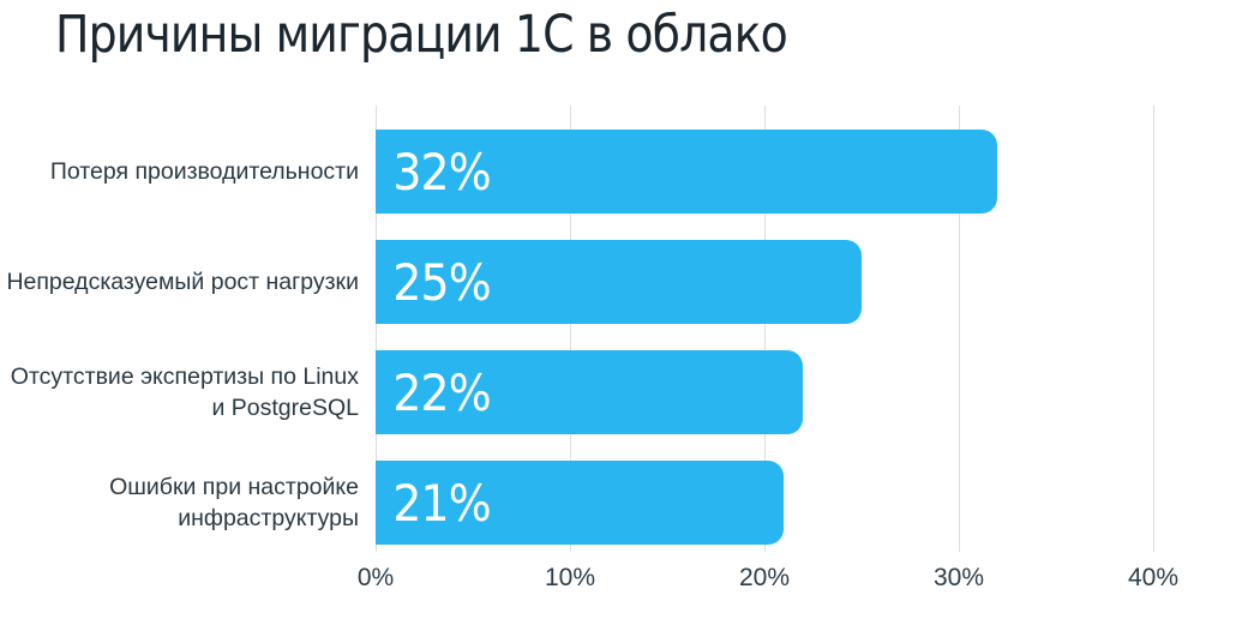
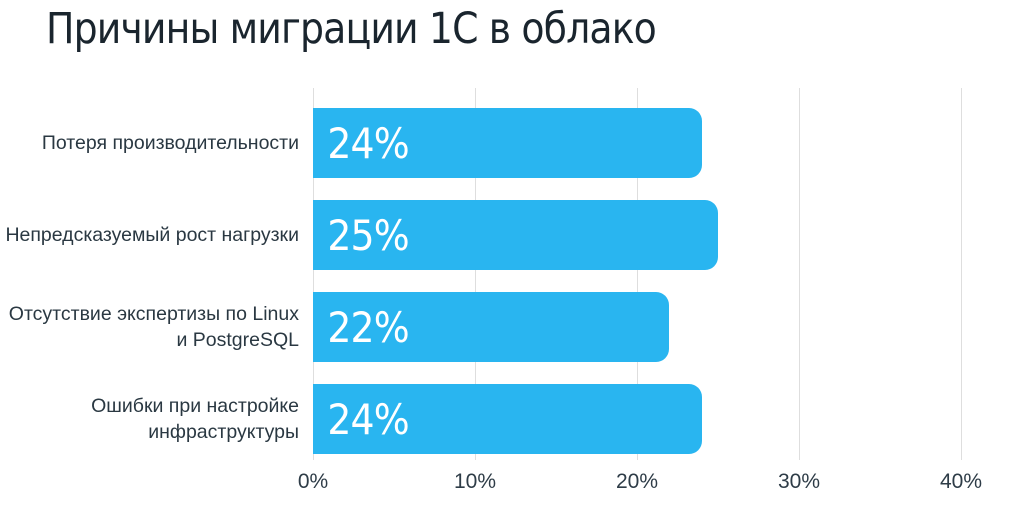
Потеря производительности: 32% -> 24%
Ошибки при настройке инфраструктуры: 21% -> 24%
